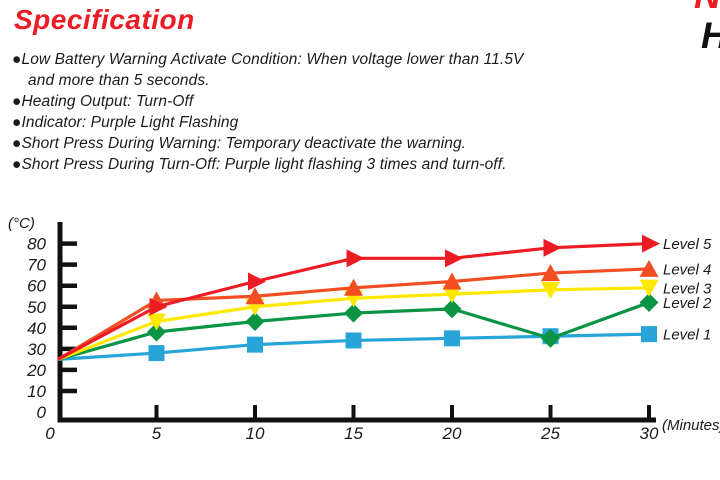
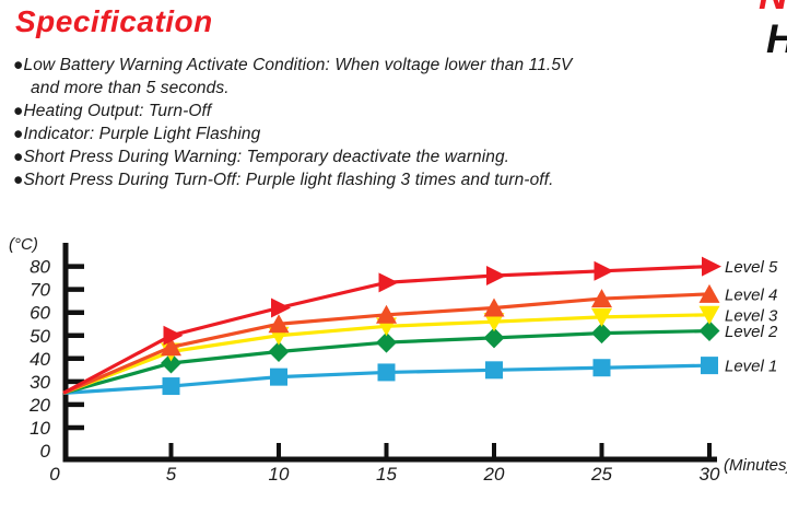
Level 4/5: 53 -> 45
Level 5/20: 73 -> 76
Level 2/25: 35 -> 51
